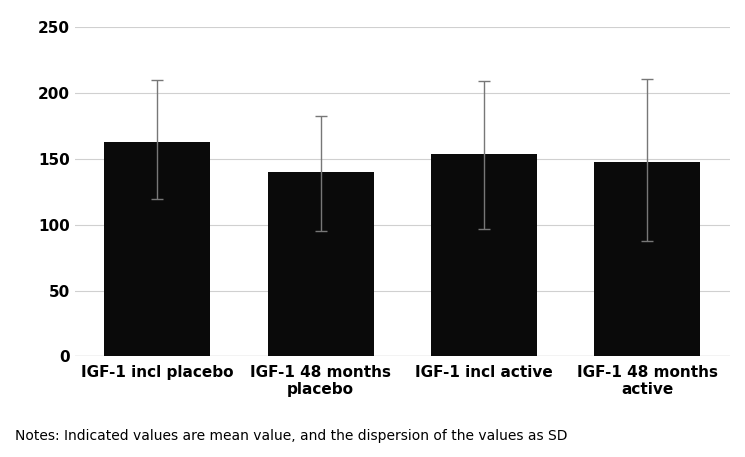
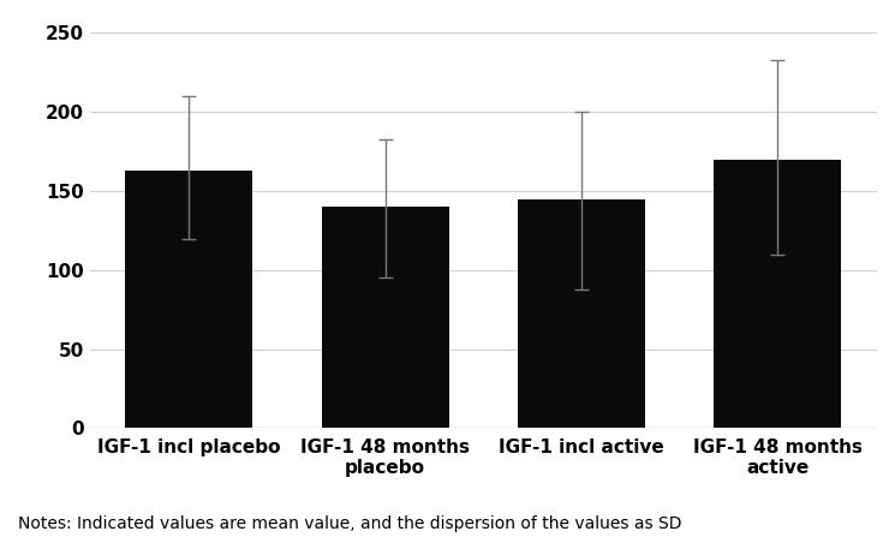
IGF-1 incl active: 154 -> 145
IGF-1 48 months active: 148 -> 170
